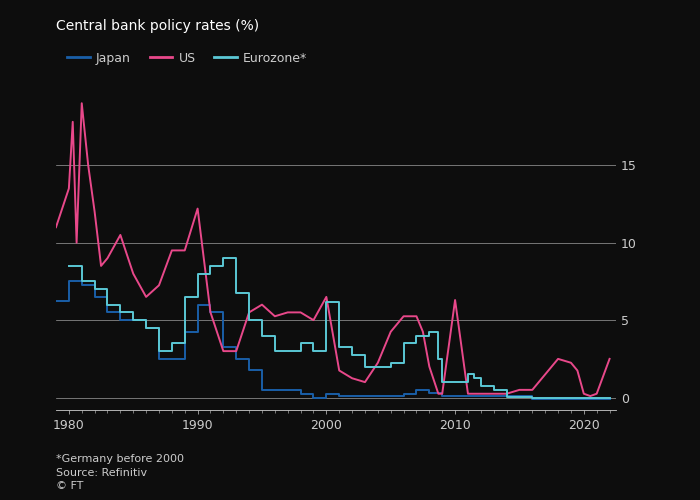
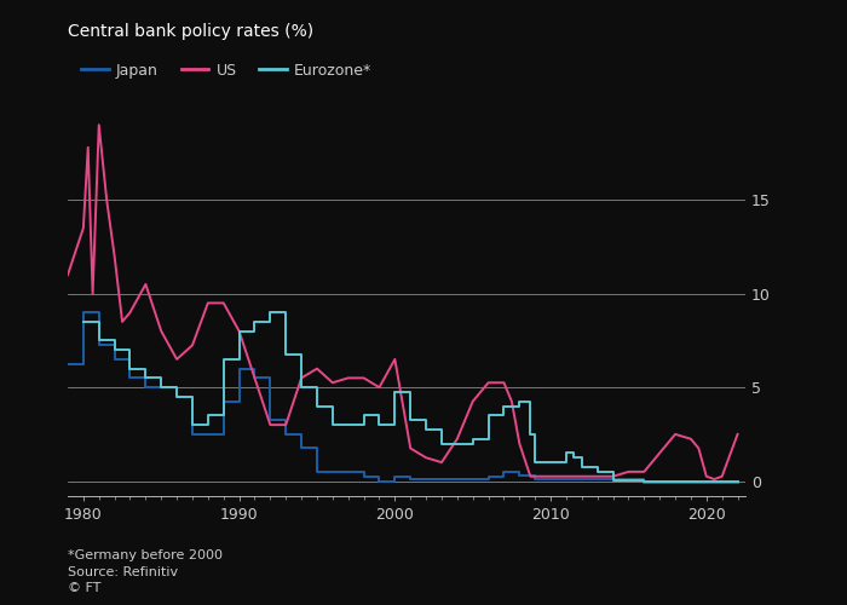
Japan/1980: 7.5 -> 9.0
US/1990: 12.2 -> 8.0
Eurozone*/2000: 6.2 -> 4.8
US/2010: 6.3 -> 0.2
